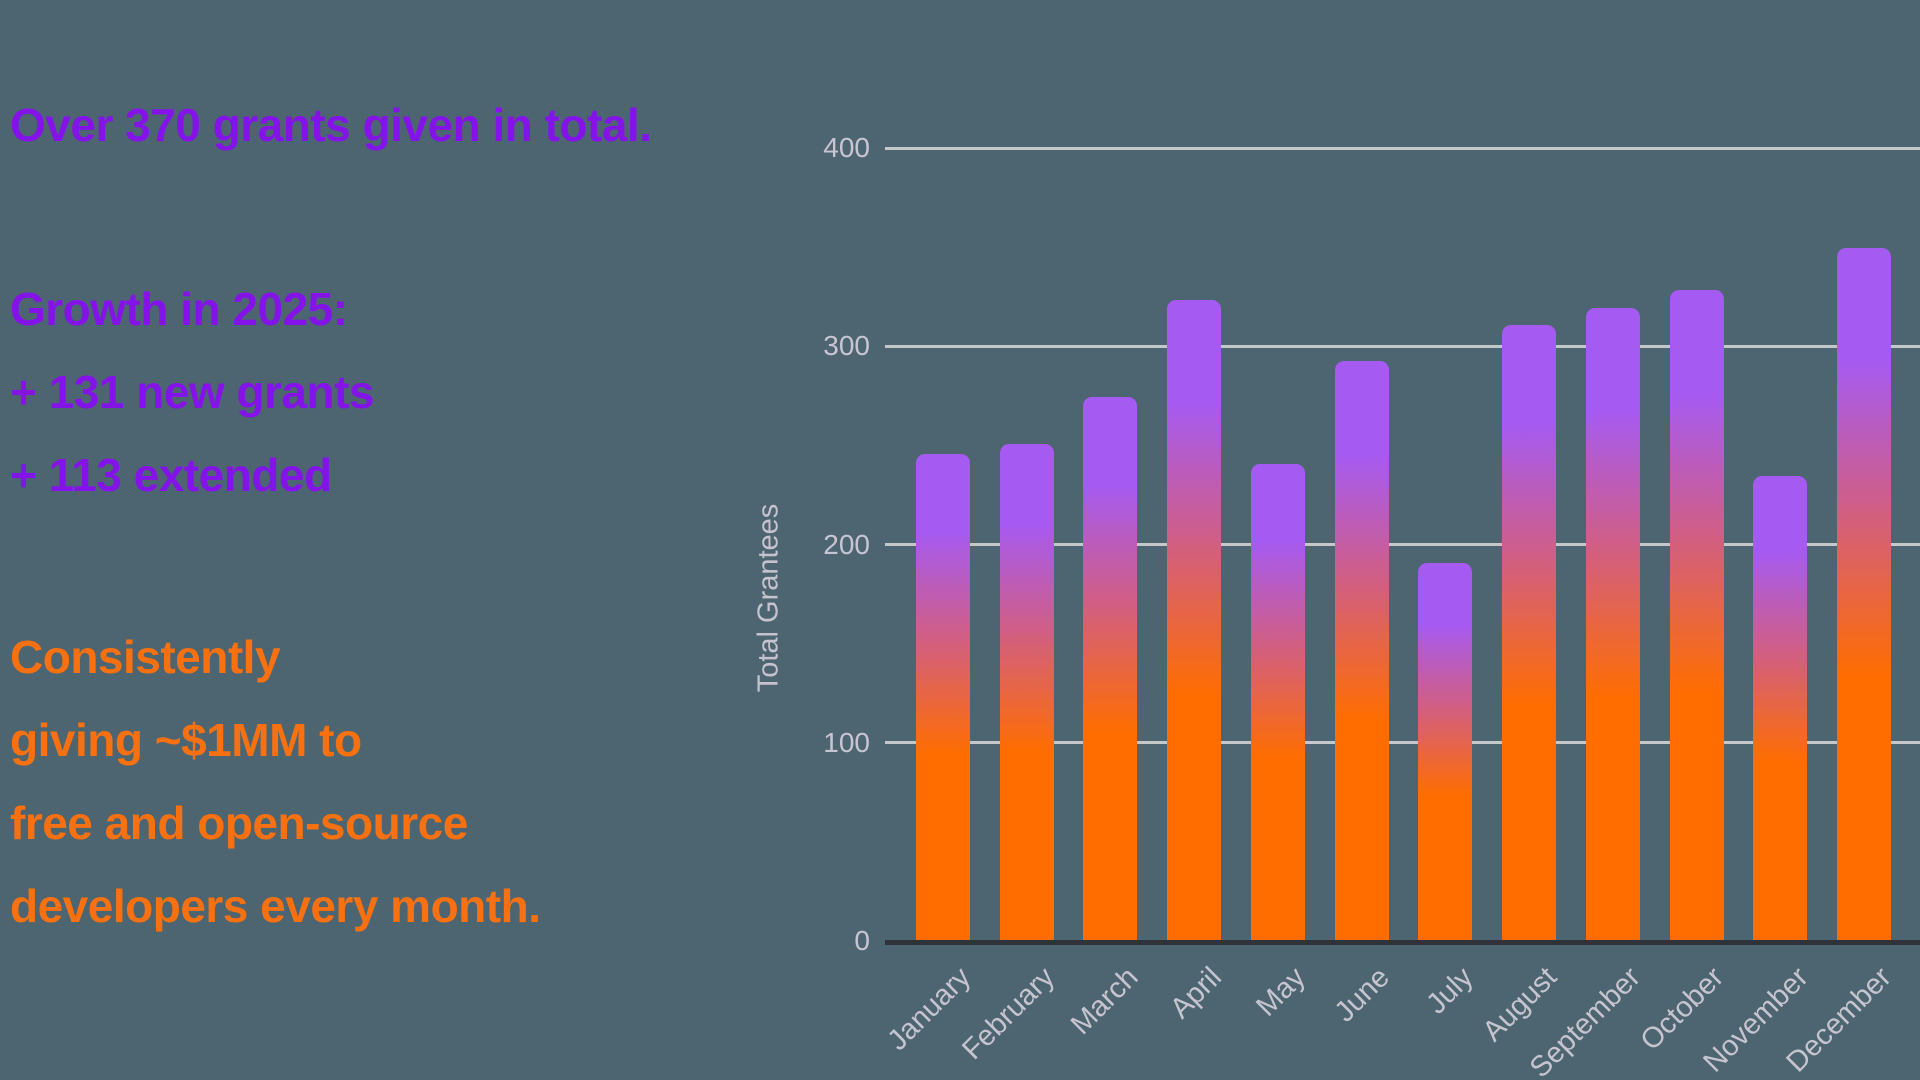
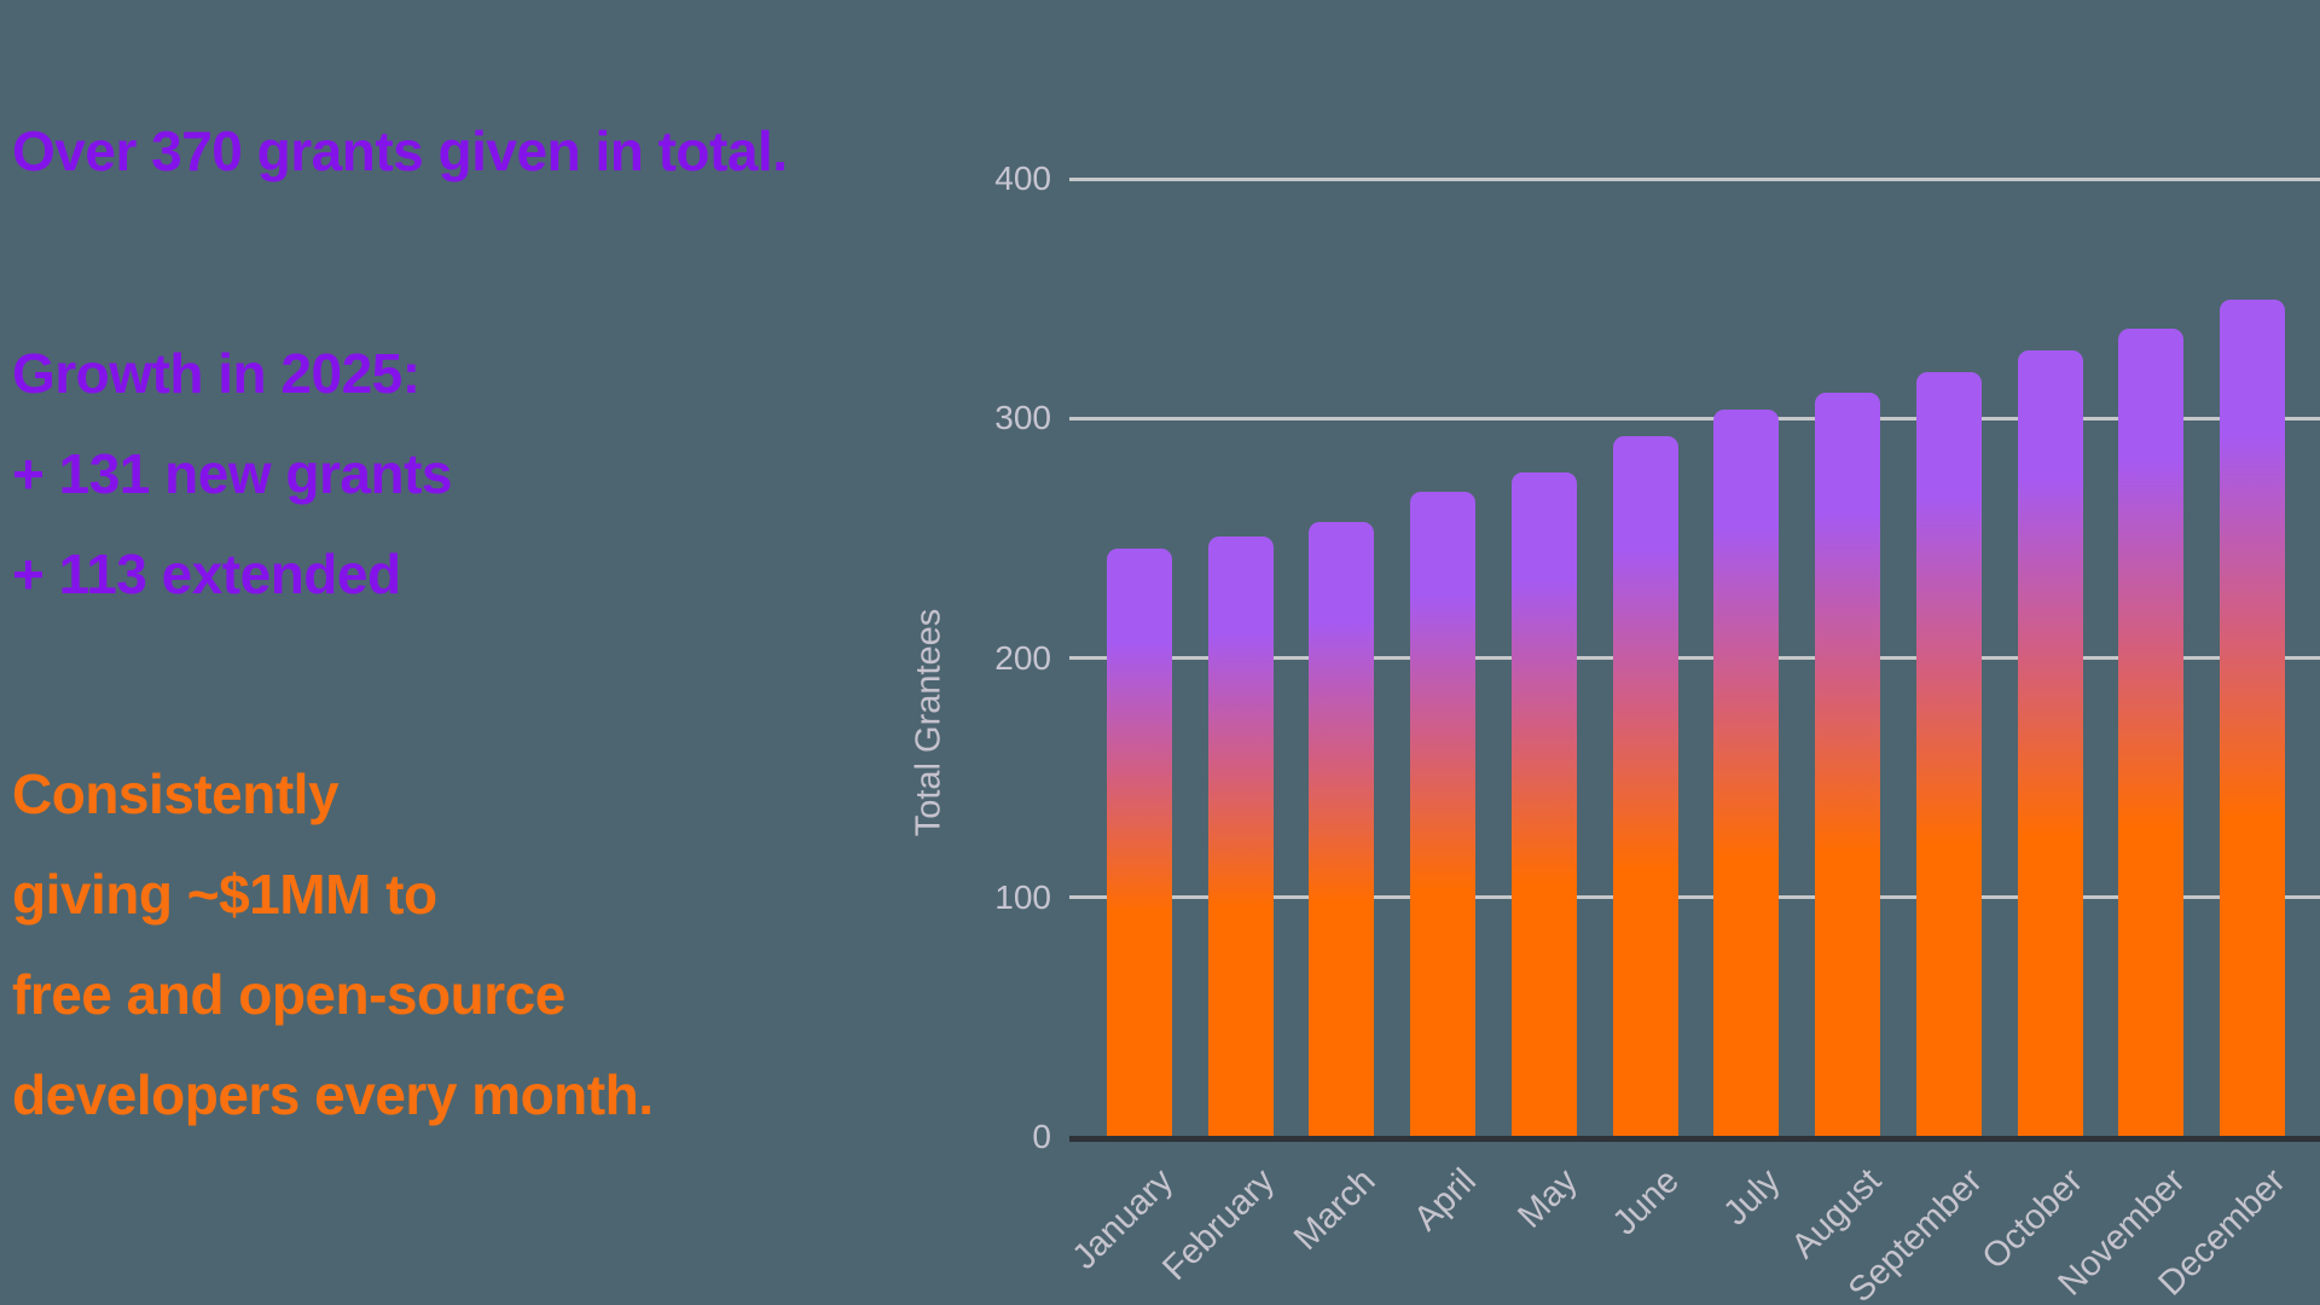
March: 274 -> 256
April: 323 -> 269
May: 240 -> 277
July: 190 -> 303
November: 234 -> 337
